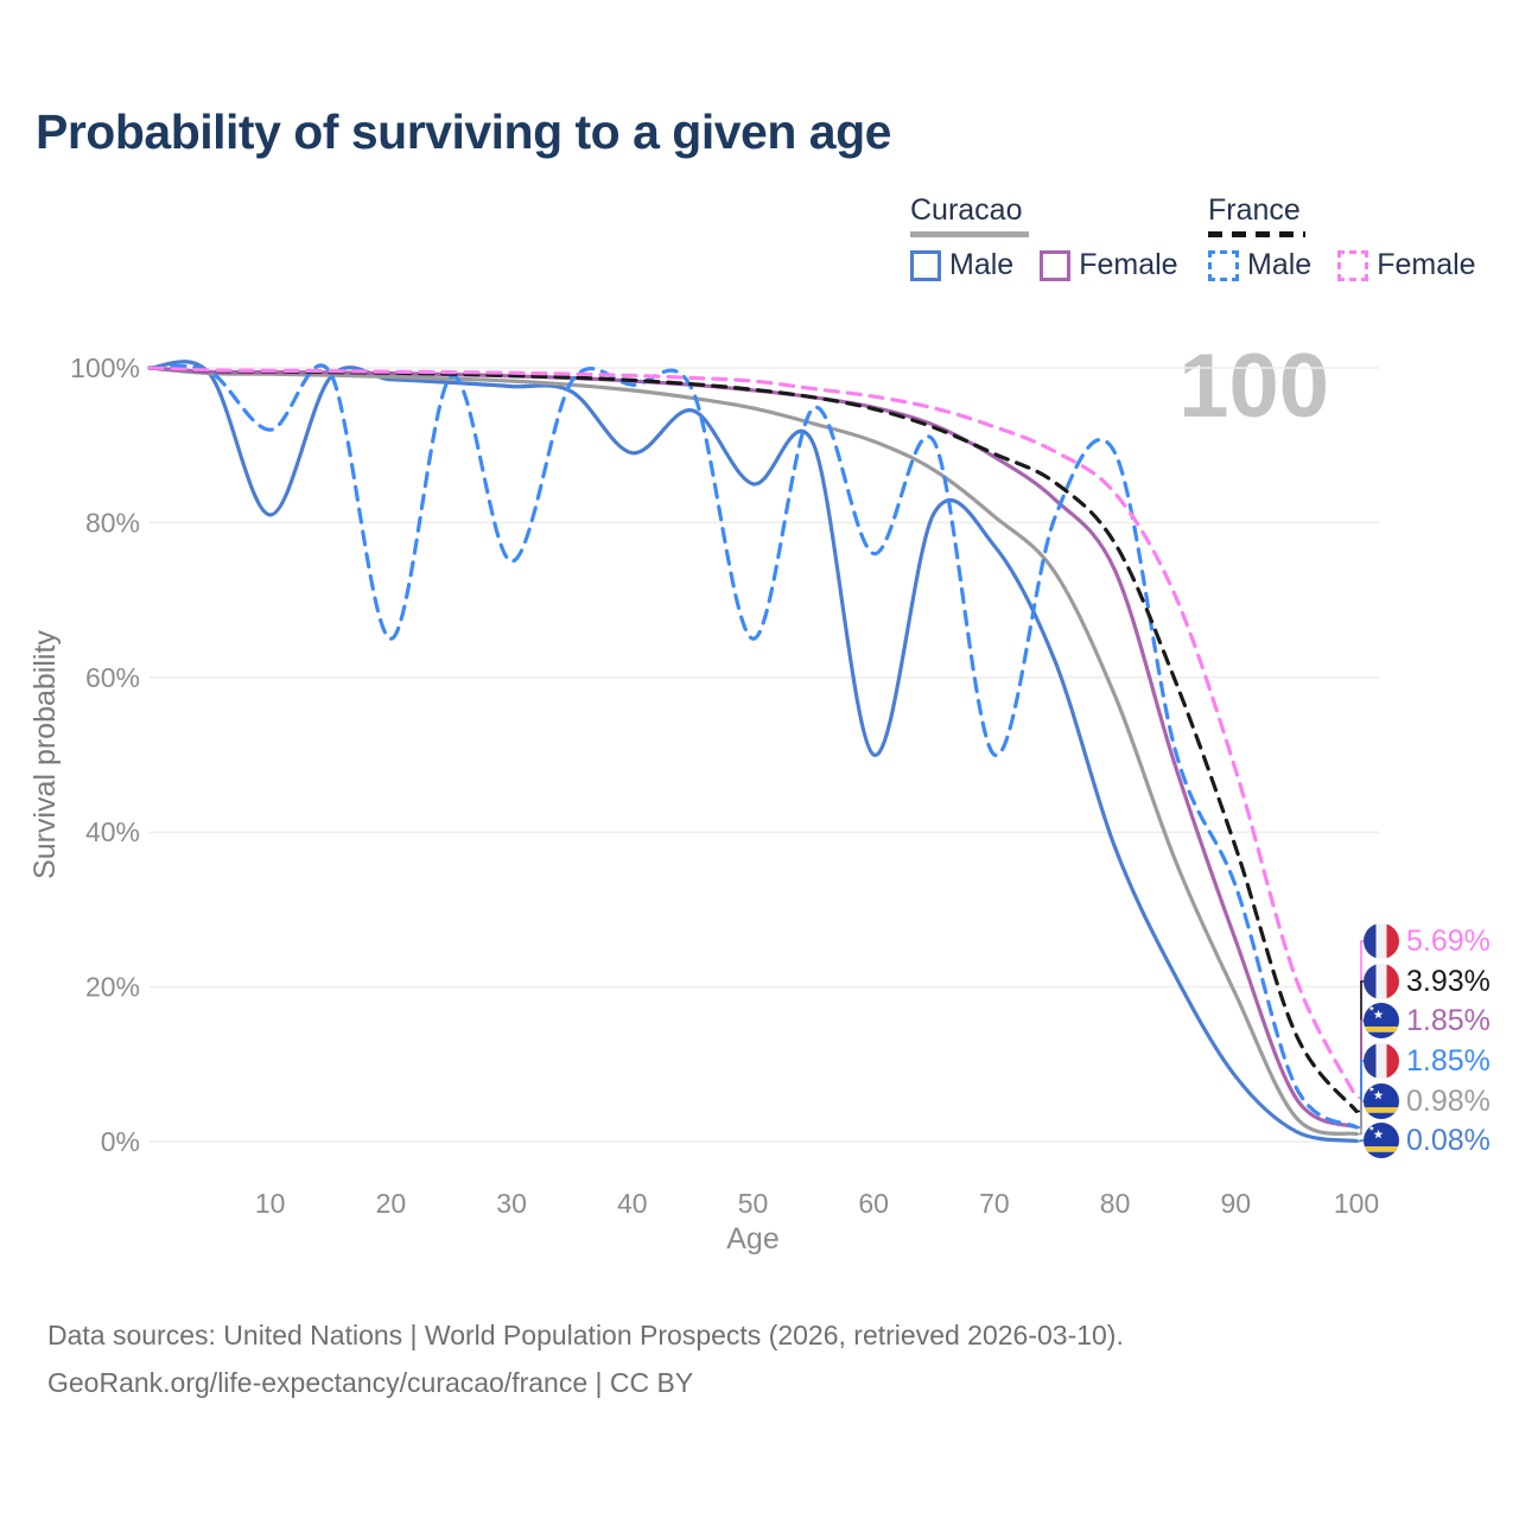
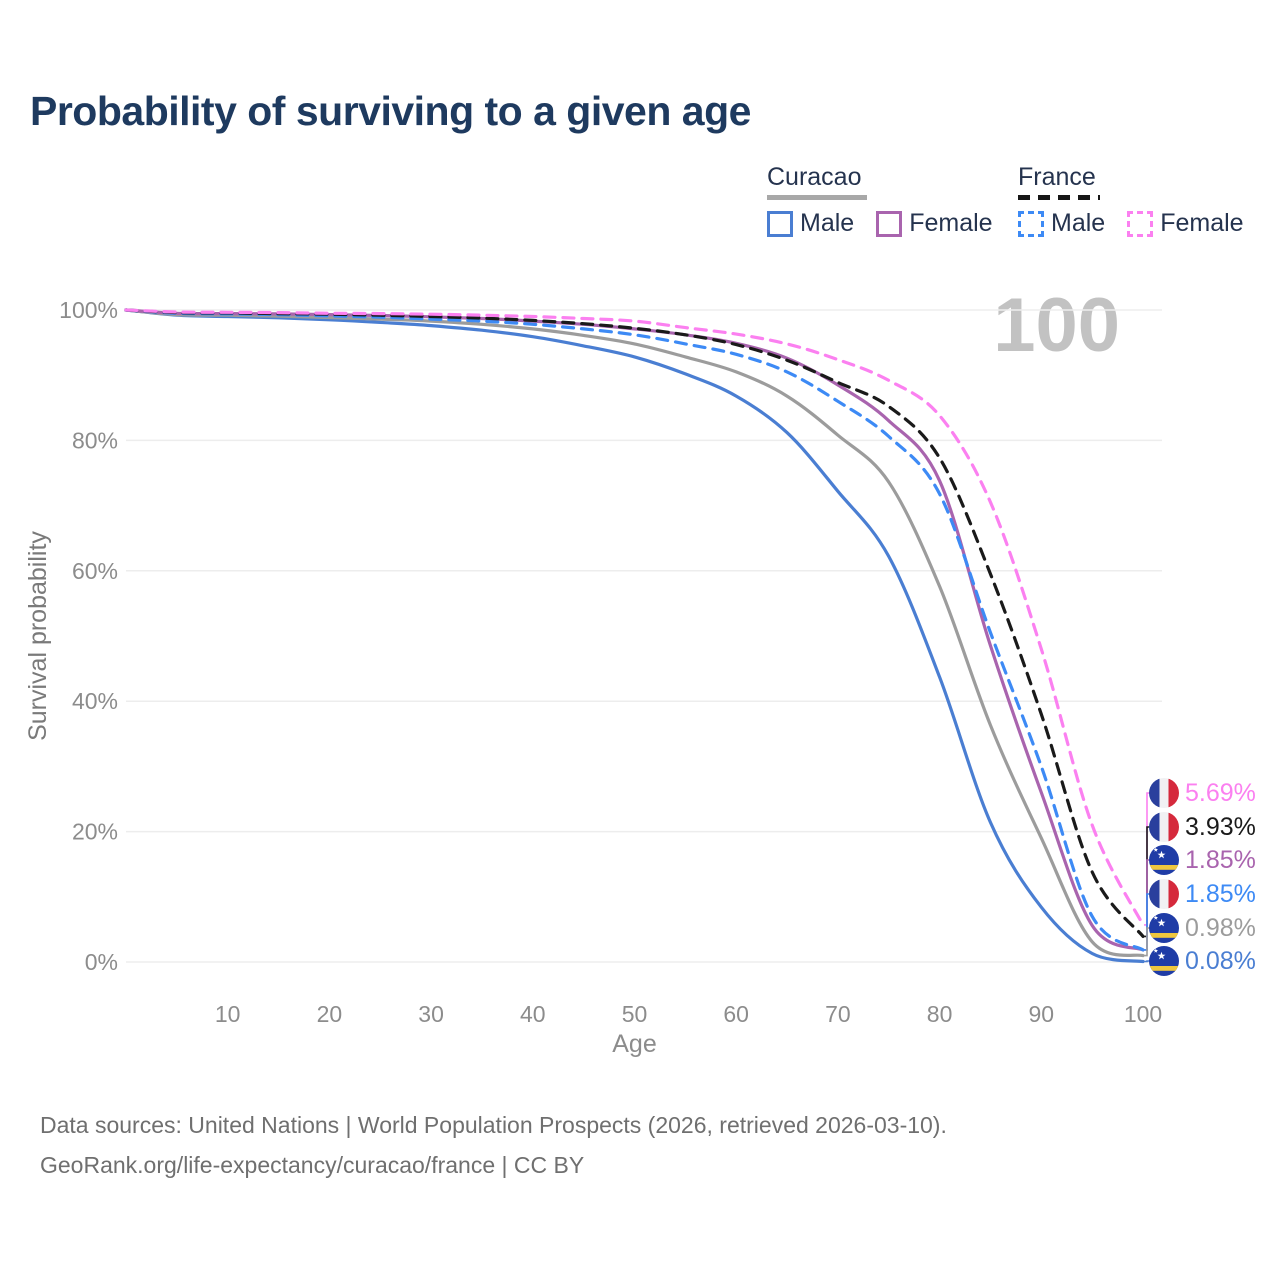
Curacao Male/10: 81% -> 99%
France Male/10: 92% -> 99%
France Male/20: 65% -> 99%
France Male/30: 75% -> 99%
Curacao Male/40: 89% -> 96%
Curacao Male/50: 85% -> 93%
France Male/50: 65% -> 96%
Curacao Male/60: 50% -> 87%
France Male/60: 76% -> 93%
Curacao Male/70: 77% -> 72%
France Male/70: 50% -> 86%
Curacao Male/80: 38% -> 44%
France Male/80: 89% -> 72%
France Male/90: 33% -> 30%
